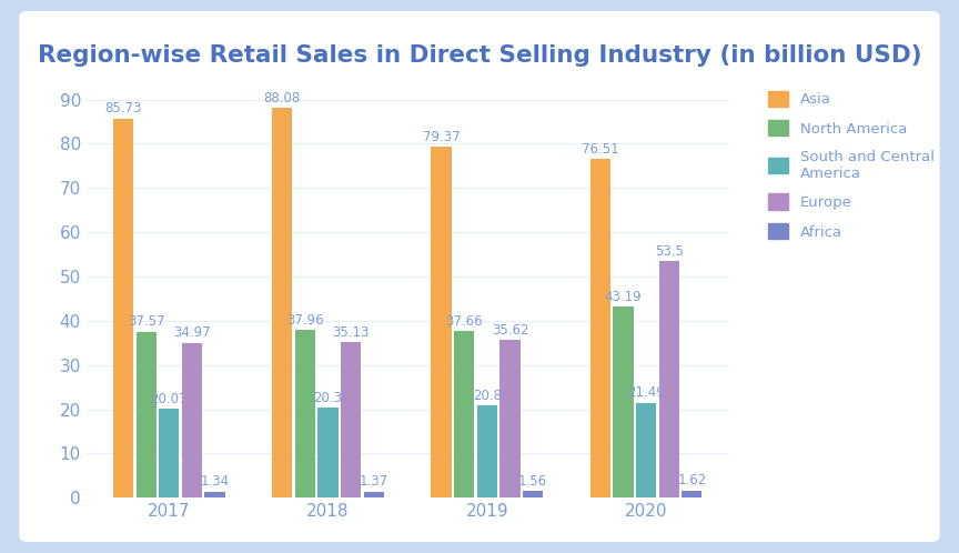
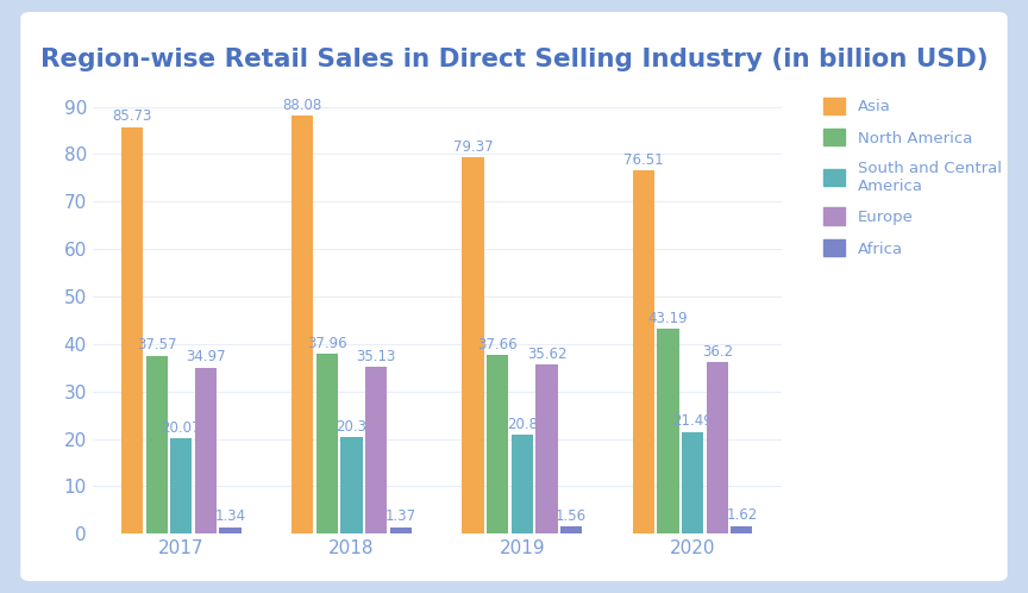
Europe/2020: 53.5 -> 36.2
